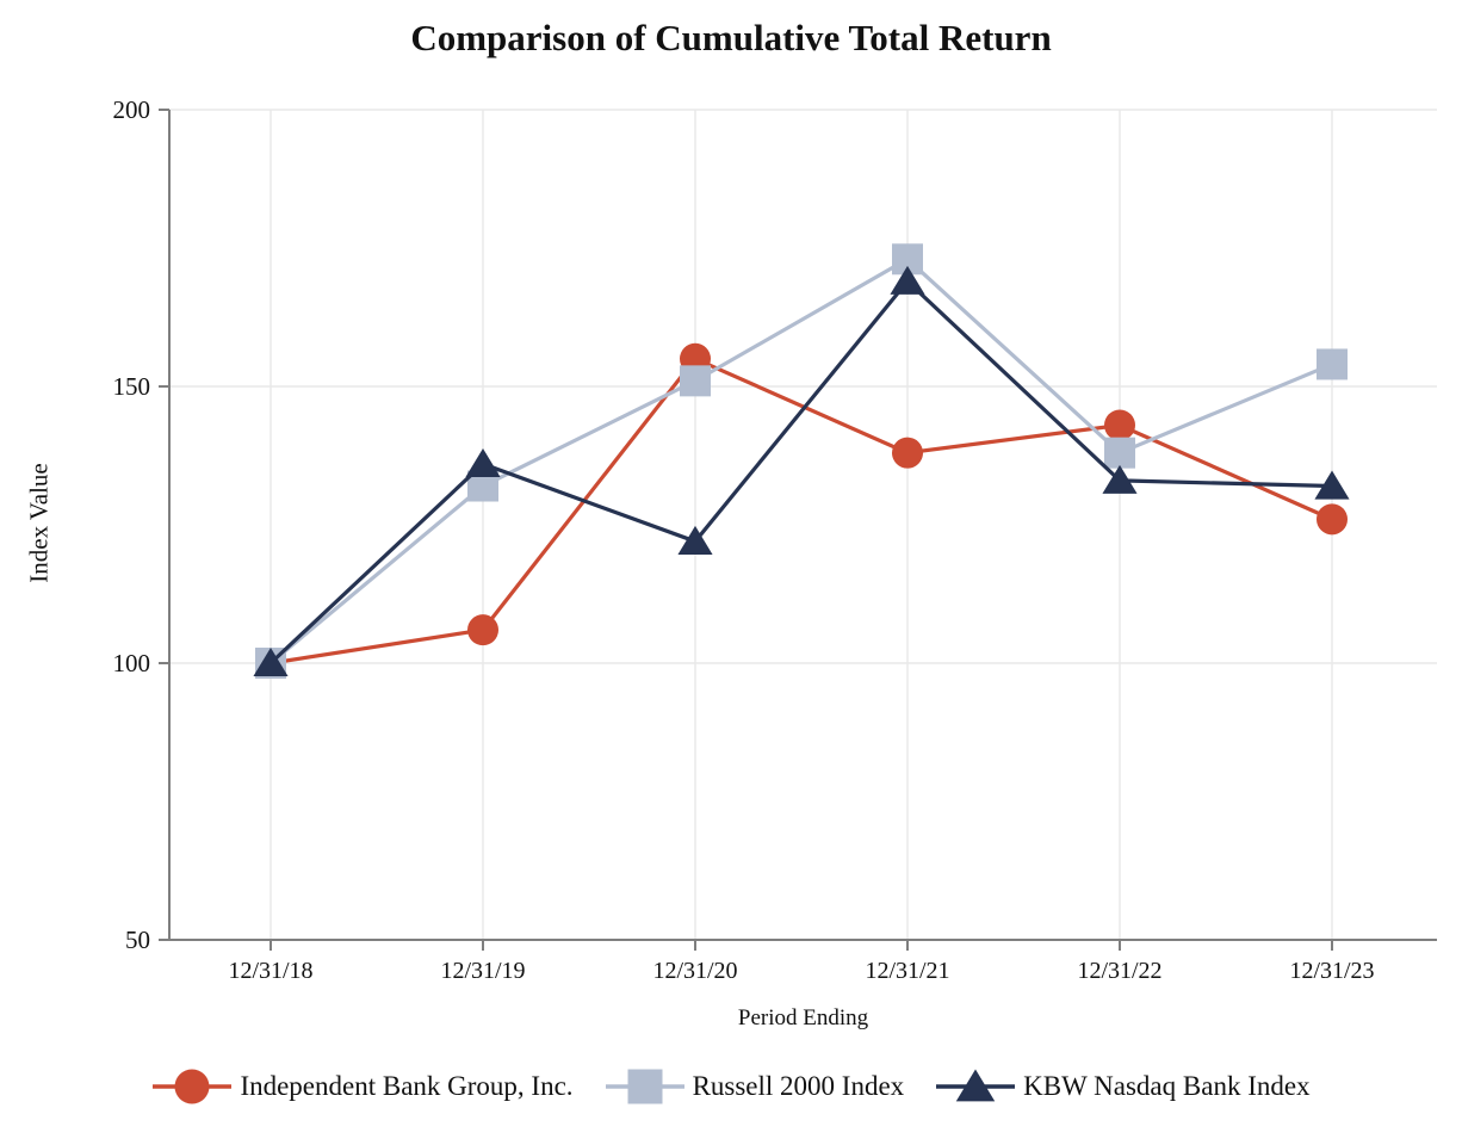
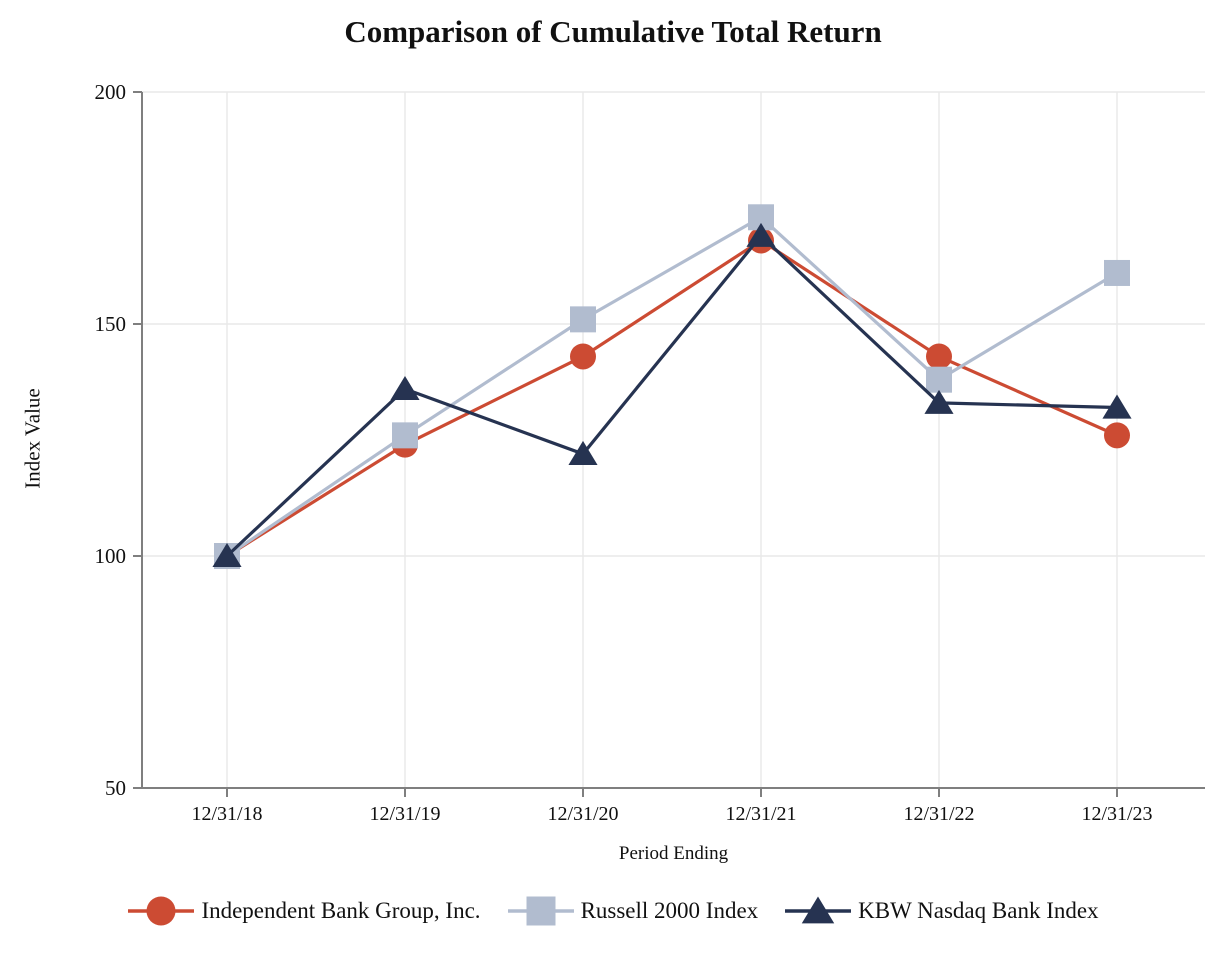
Independent Bank Group, Inc./12/31/19: 106 -> 124
Russell 2000 Index/12/31/19: 132 -> 126
Independent Bank Group, Inc./12/31/20: 155 -> 143
Independent Bank Group, Inc./12/31/21: 138 -> 168
Russell 2000 Index/12/31/23: 154 -> 161
